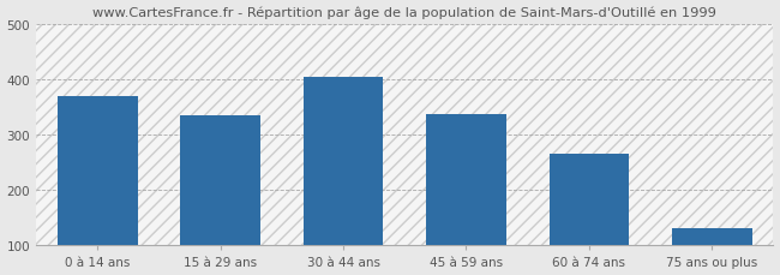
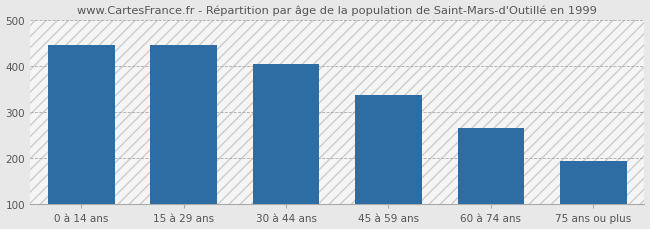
0 à 14 ans: 370 -> 445
15 à 29 ans: 335 -> 445
75 ans ou plus: 132 -> 195
